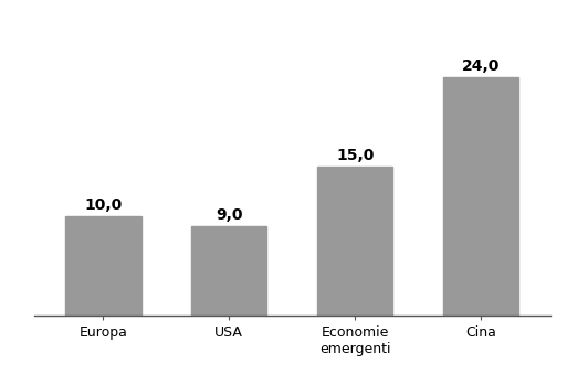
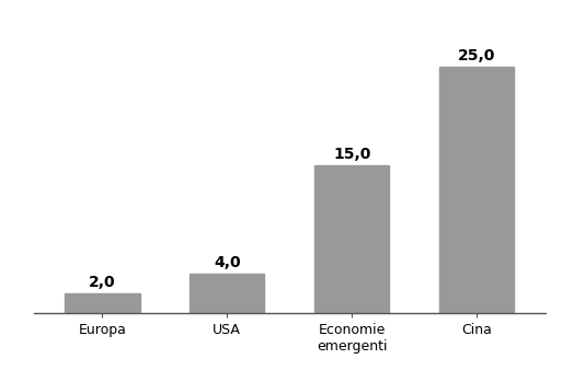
Europa: 10,0 -> 2,0
USA: 9,0 -> 4,0
Cina: 24,0 -> 25,0
